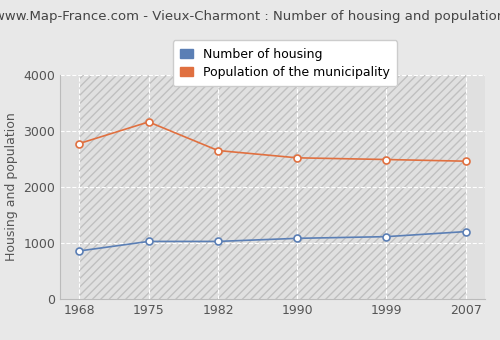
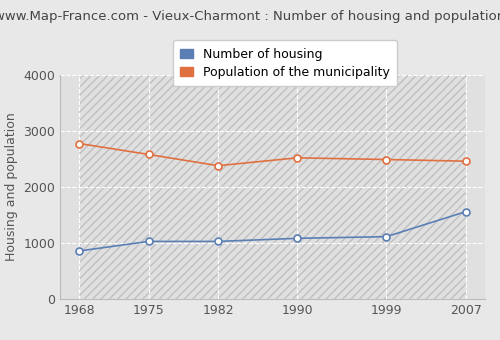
Population of the municipality/1975: 3160 -> 2580
Population of the municipality/1982: 2650 -> 2380
Number of housing/2007: 1200 -> 1560
